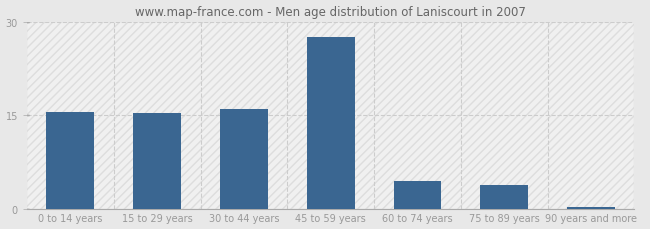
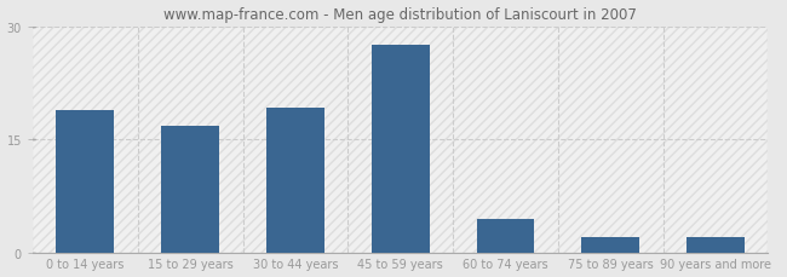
0 to 14 years: 15.5 -> 18.8
15 to 29 years: 15.4 -> 16.8
30 to 44 years: 16.0 -> 19.2
75 to 89 years: 3.8 -> 2.0
90 years and more: 0.3 -> 2.0
